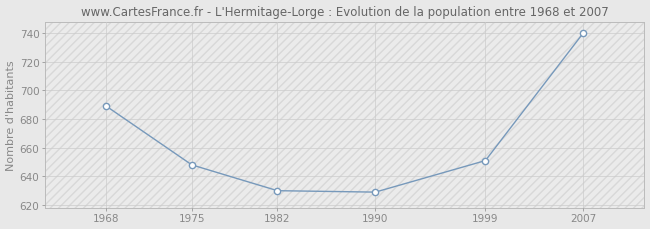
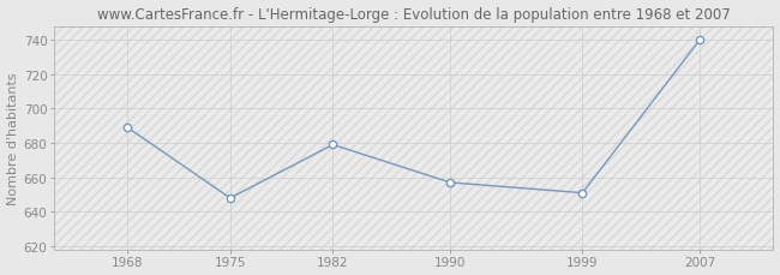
1982: 630 -> 679
1990: 629 -> 657
